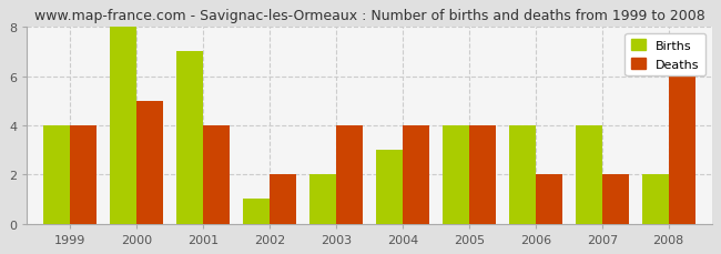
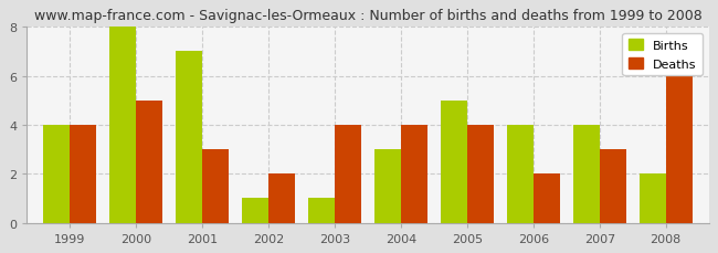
Deaths/2001: 4 -> 3
Births/2003: 2 -> 1
Births/2005: 4 -> 5
Deaths/2007: 2 -> 3
